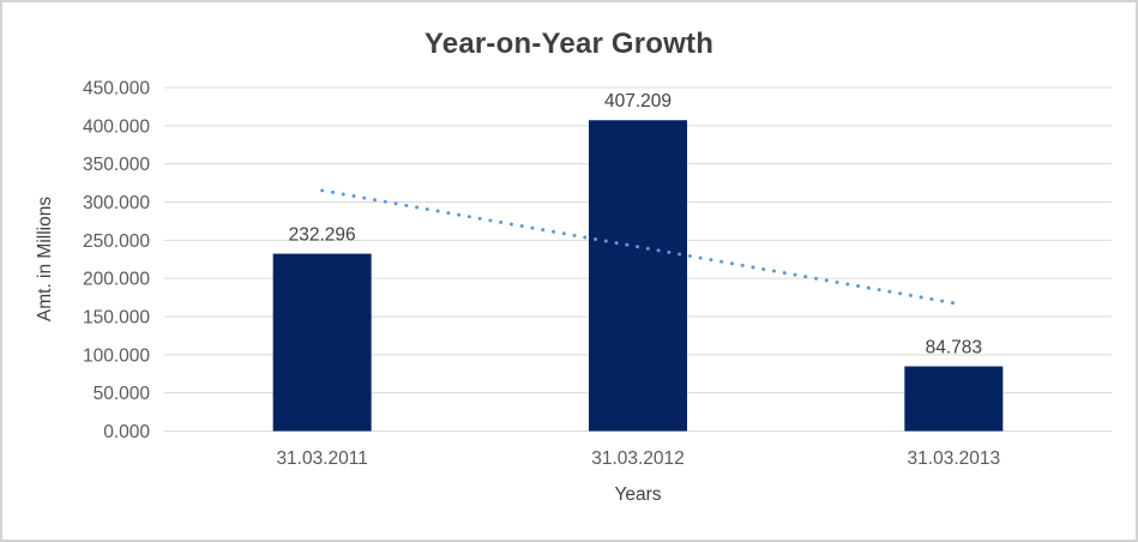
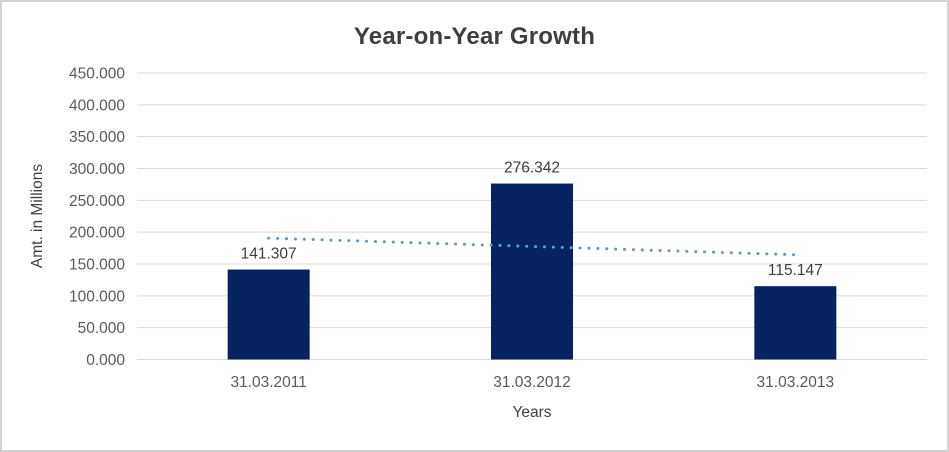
31.03.2011: 232.296 -> 141.307
31.03.2012: 407.209 -> 276.342
31.03.2013: 84.783 -> 115.147
